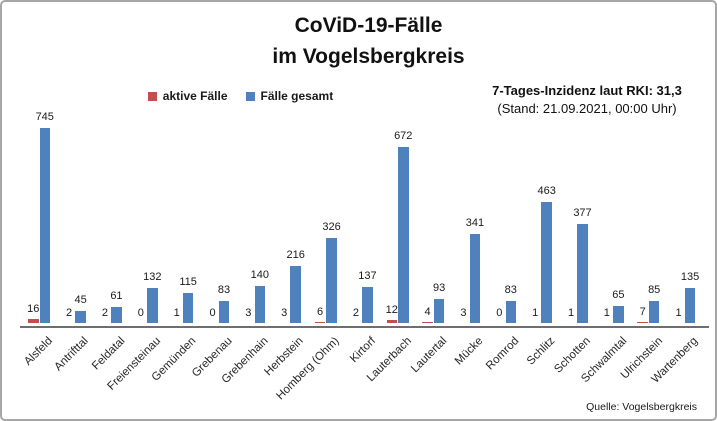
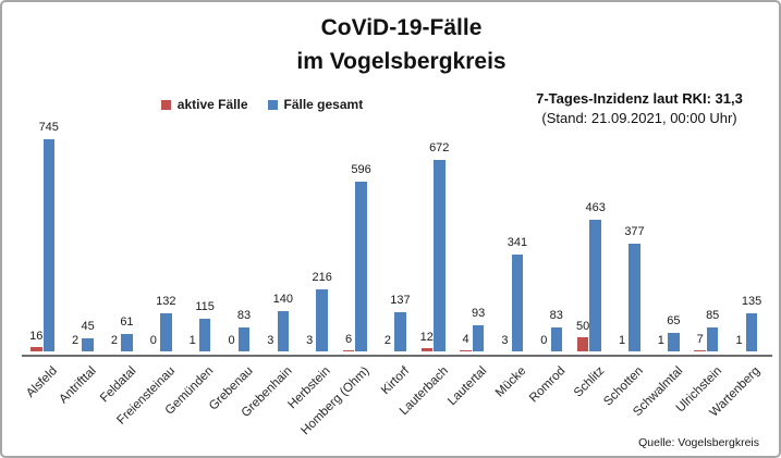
Fälle gesamt/Homberg (Ohm): 326 -> 596
aktive Fälle/Schlitz: 1 -> 50
